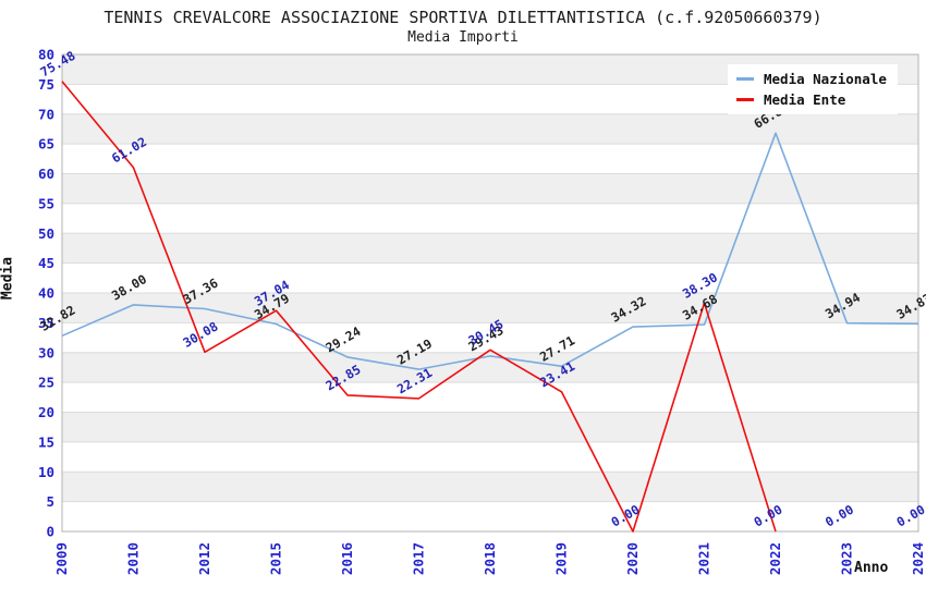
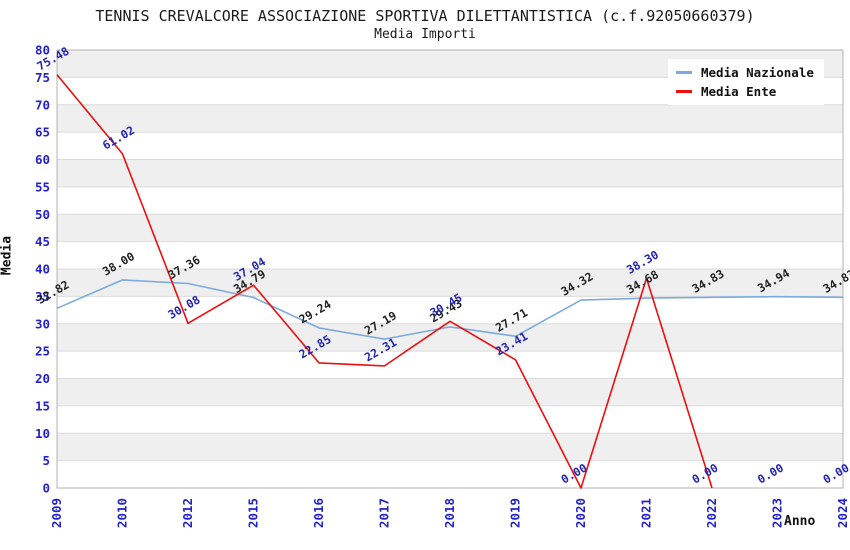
Media Nazionale/2022: 66.81 -> 34.83
